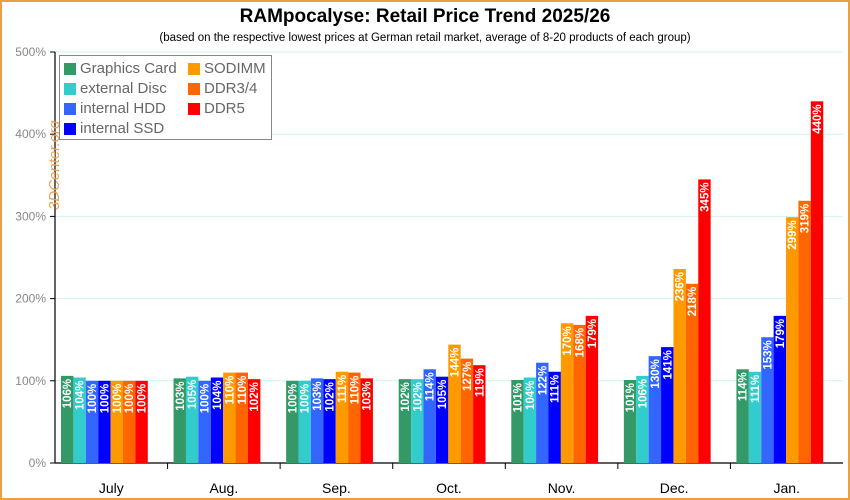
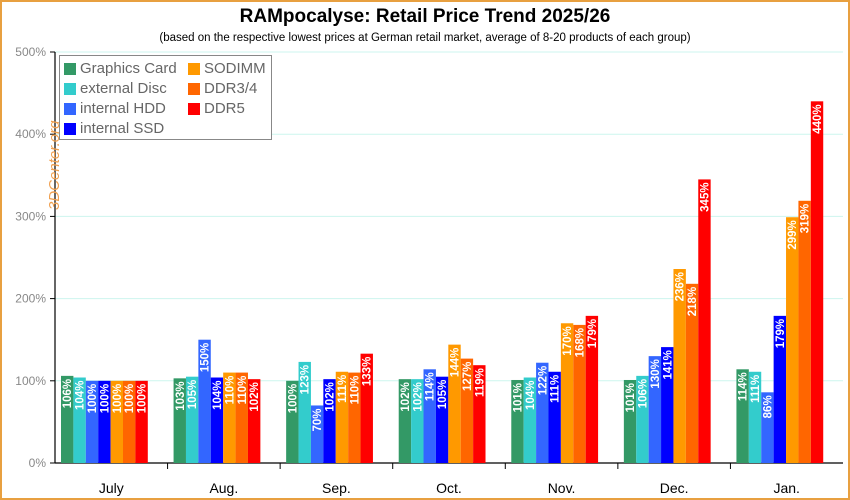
internal HDD/Aug.: 100% -> 150%
external Disc/Sep.: 100% -> 123%
internal HDD/Sep.: 103% -> 70%
DDR5/Sep.: 103% -> 133%
internal HDD/Jan.: 153% -> 86%
